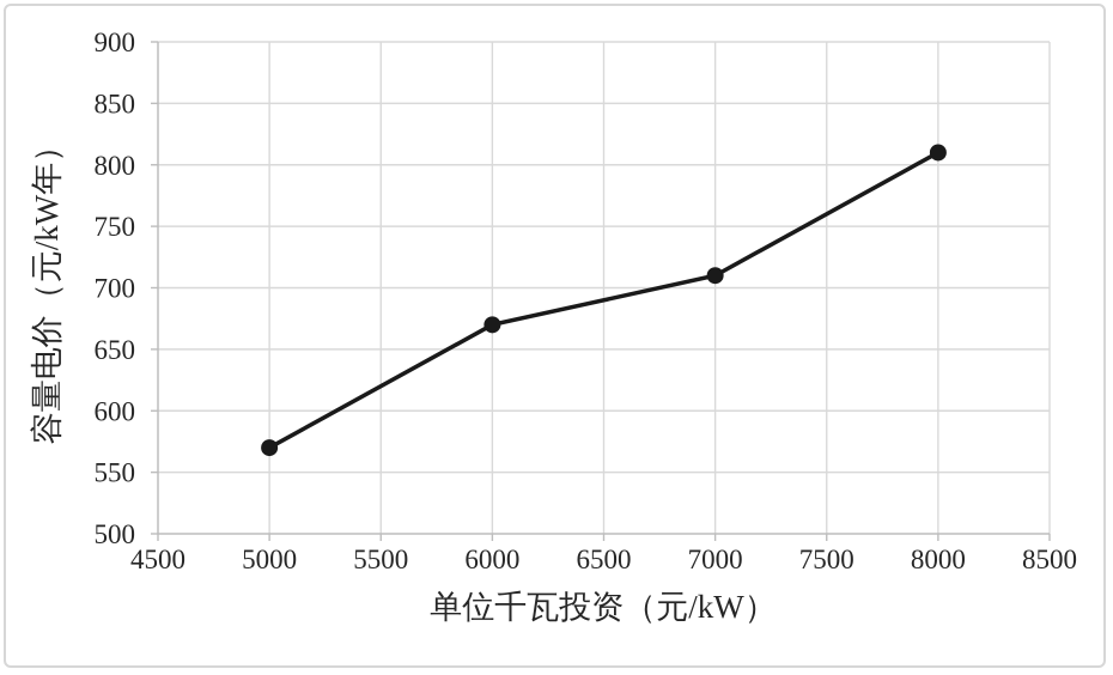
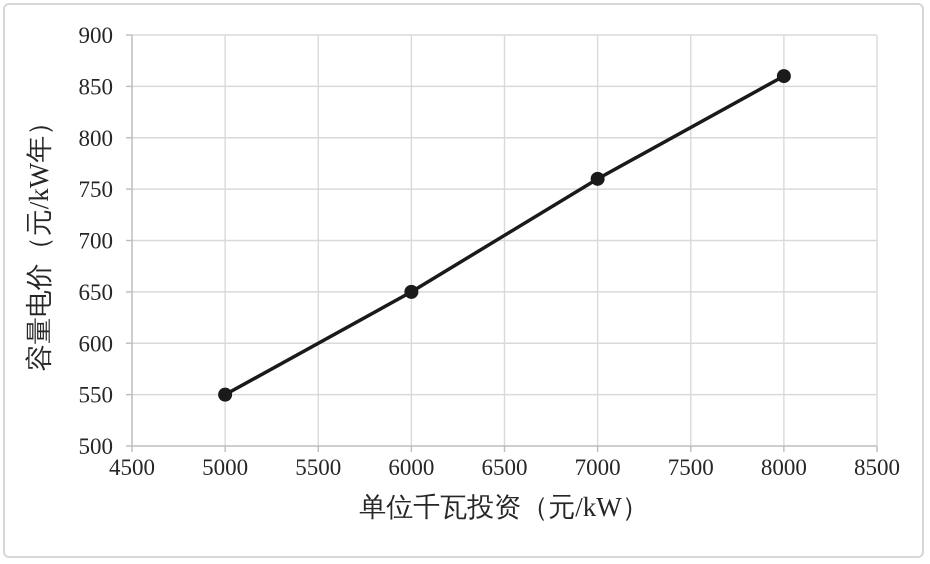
5000: 570 -> 550
6000: 670 -> 650
7000: 710 -> 760
8000: 810 -> 860
